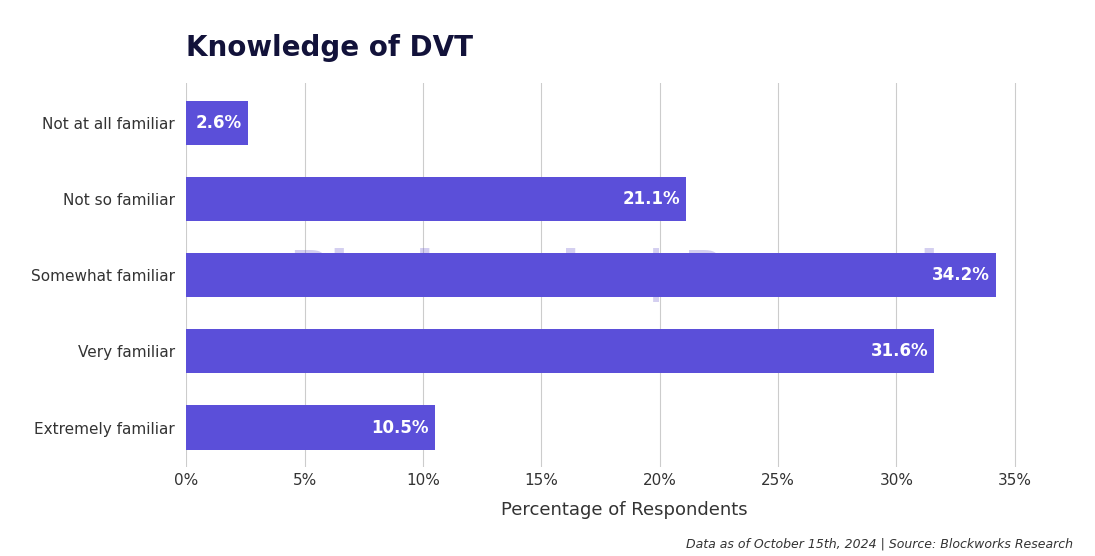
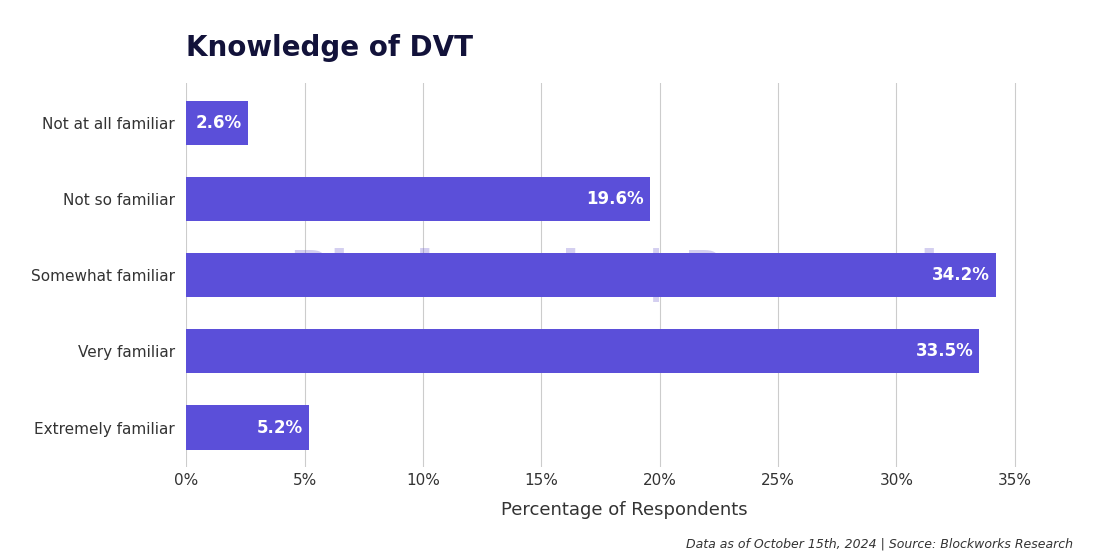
Not so familiar: 21.1% -> 19.6%
Very familiar: 31.6% -> 33.5%
Extremely familiar: 10.5% -> 5.2%
